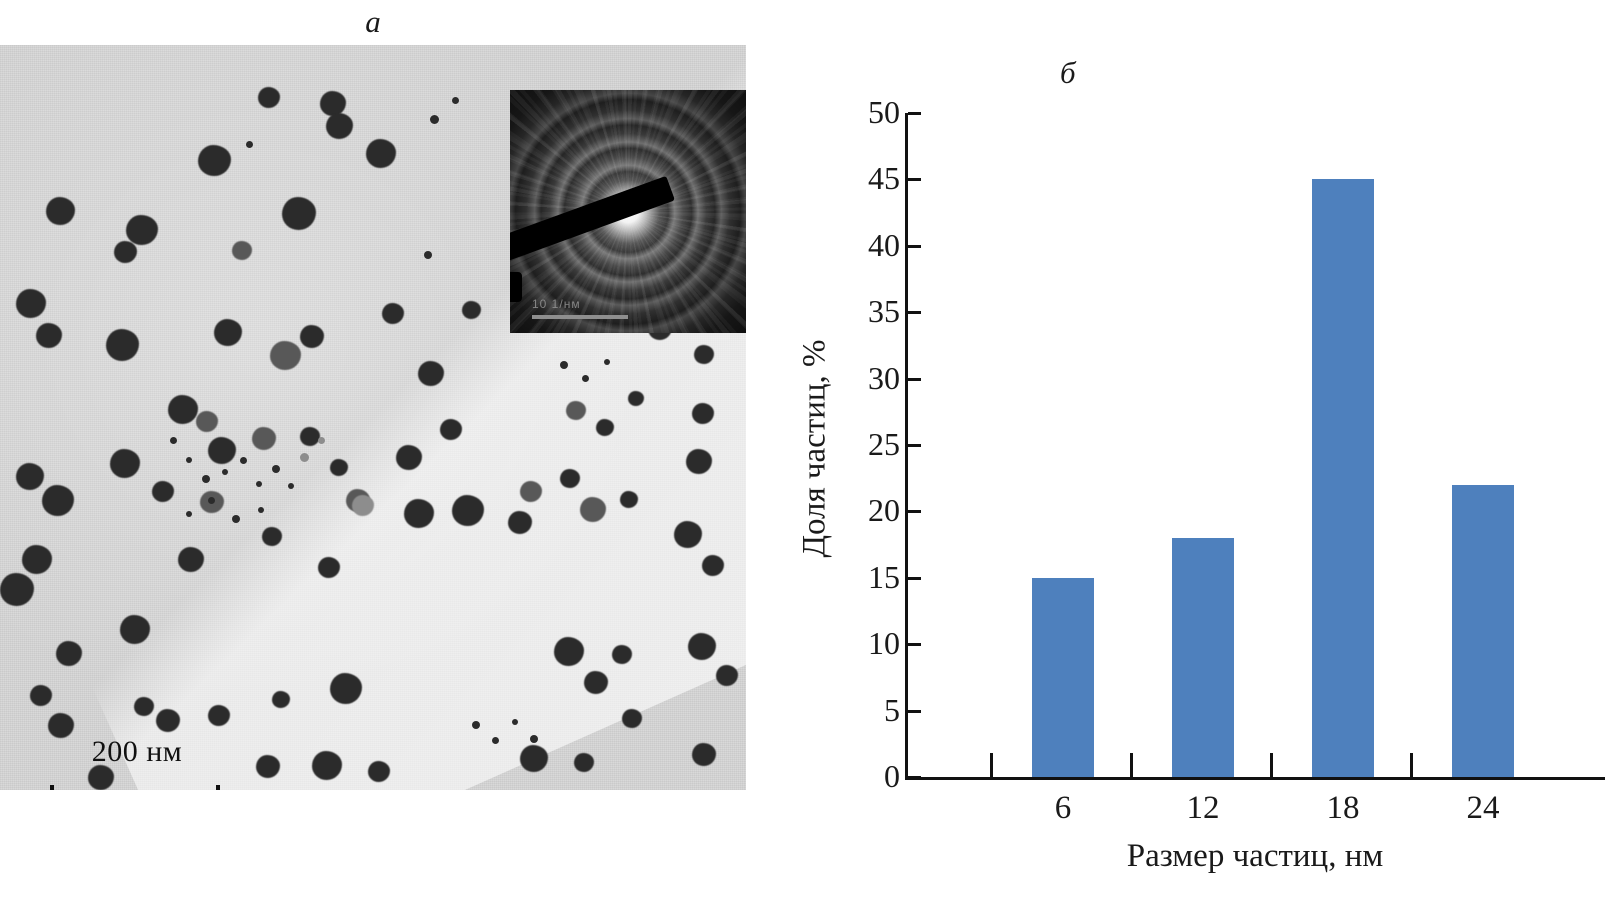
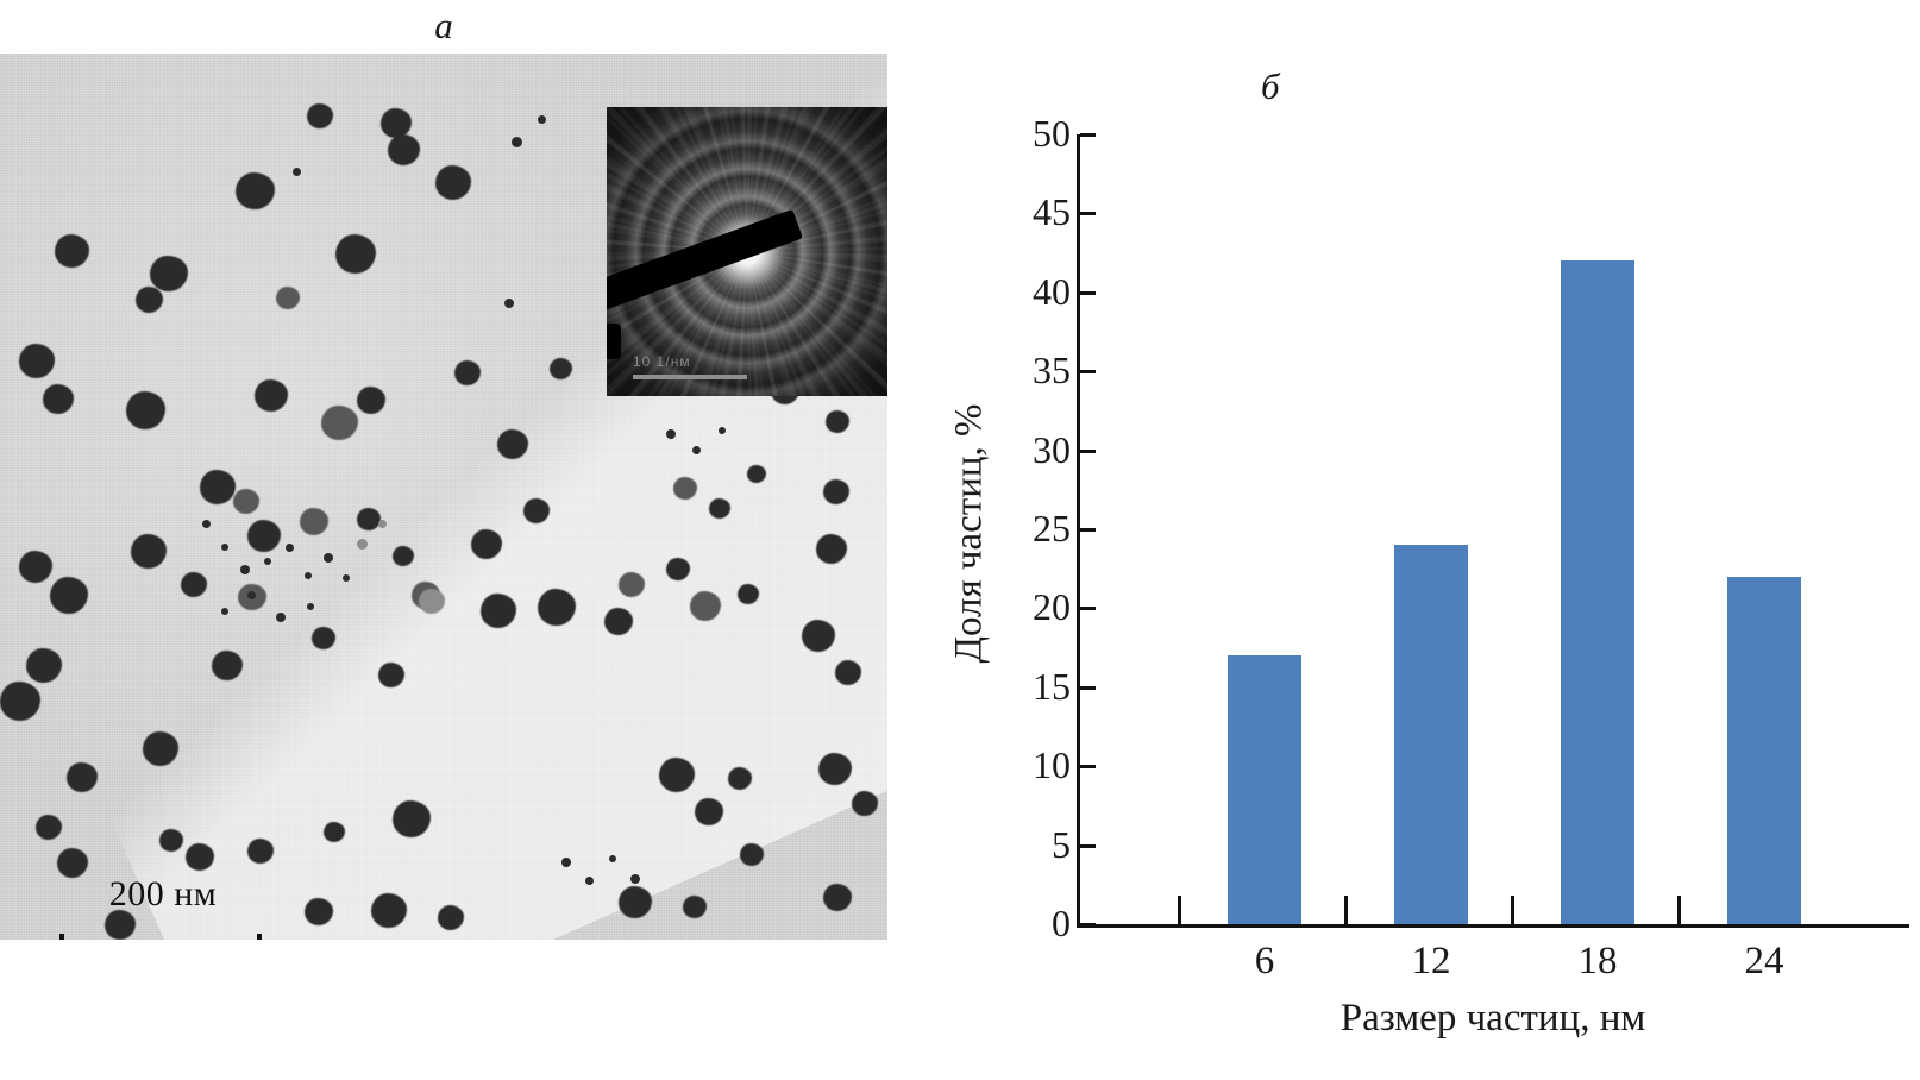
6: 15 -> 17
12: 18 -> 24
18: 45 -> 42
